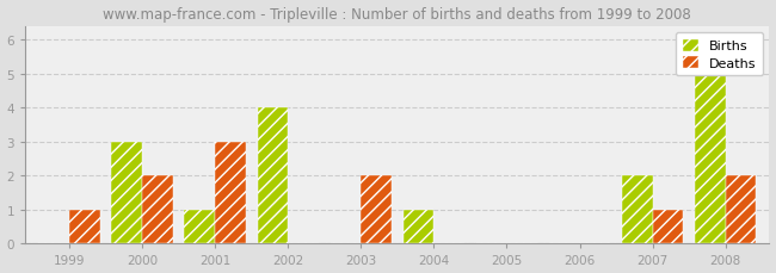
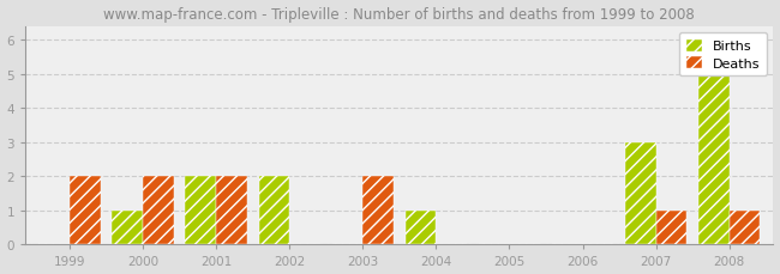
Deaths/1999: 1 -> 2
Births/2000: 3 -> 1
Births/2001: 1 -> 2
Deaths/2001: 3 -> 2
Births/2002: 4 -> 2
Births/2007: 2 -> 3
Deaths/2008: 2 -> 1
